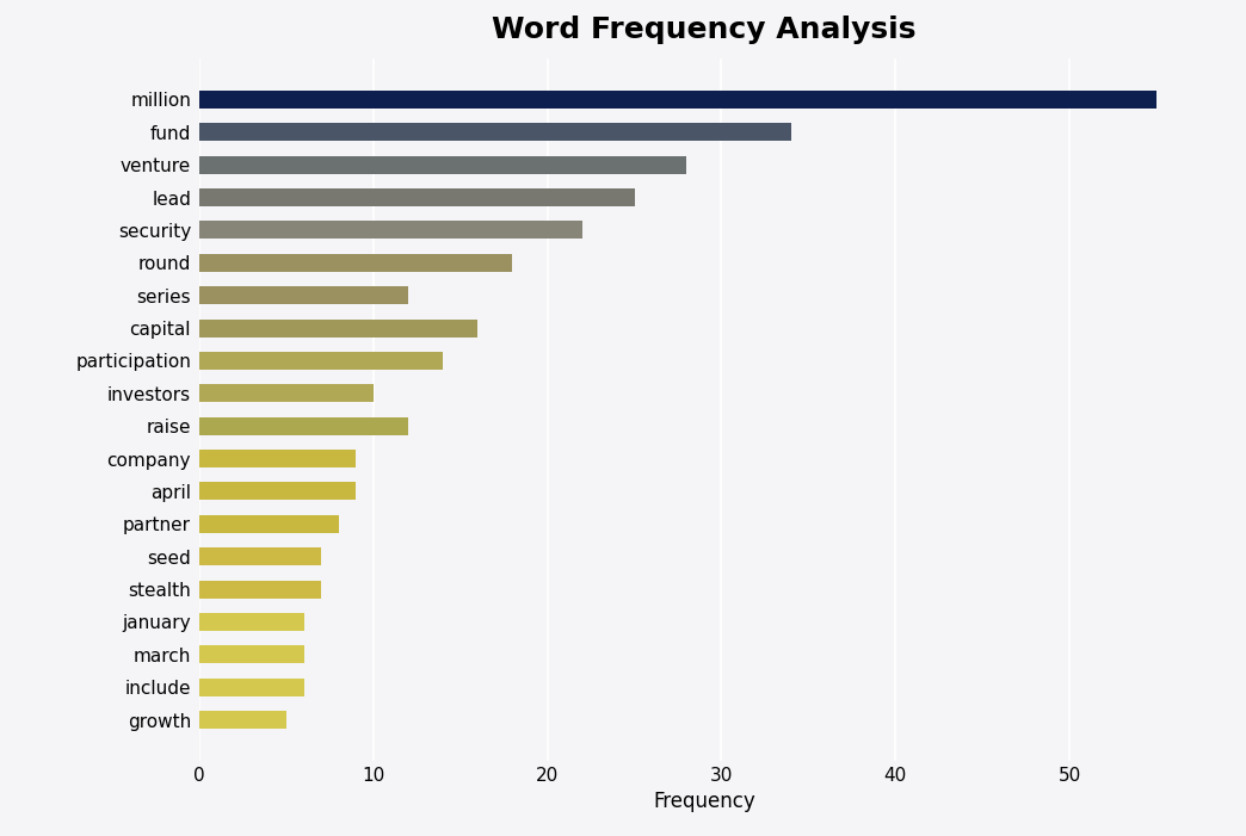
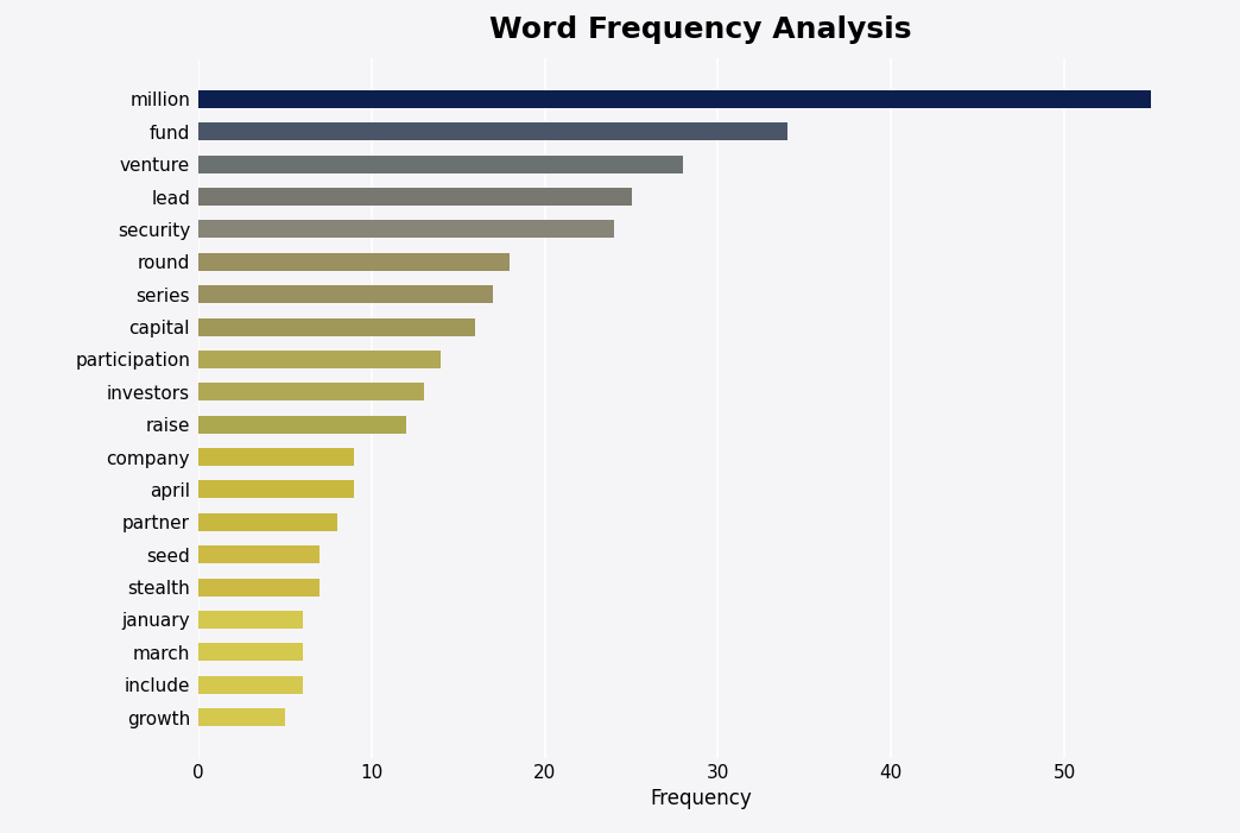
security: 22 -> 24
series: 12 -> 17
investors: 10 -> 13
